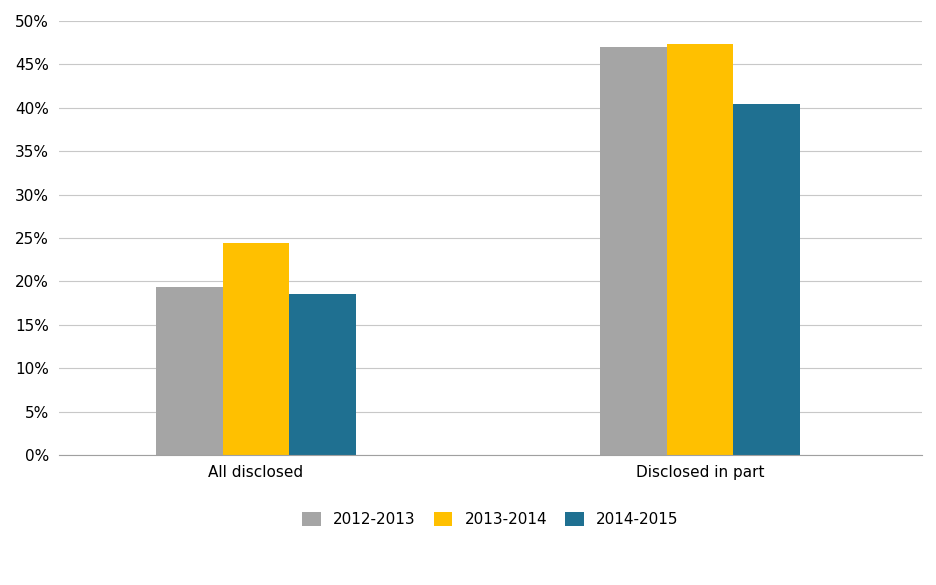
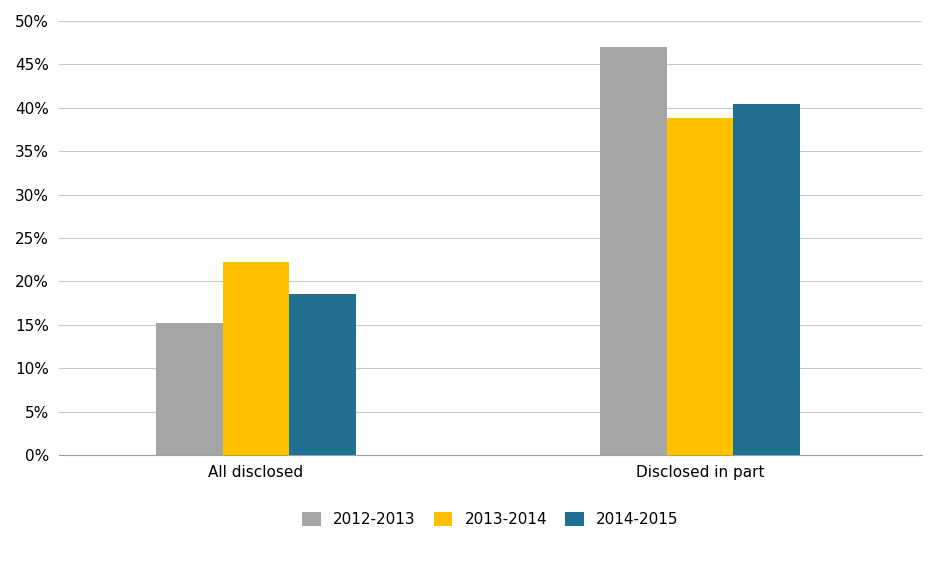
2012-2013/All disclosed: 19.4% -> 15.2%
2013-2014/All disclosed: 24.4% -> 22.2%
2013-2014/Disclosed in part: 47.4% -> 38.8%
